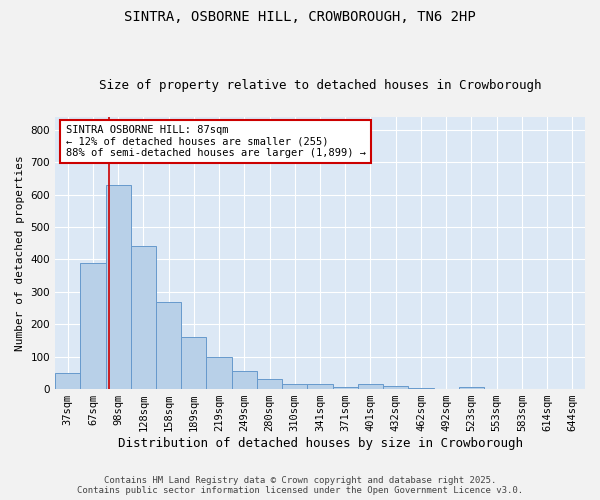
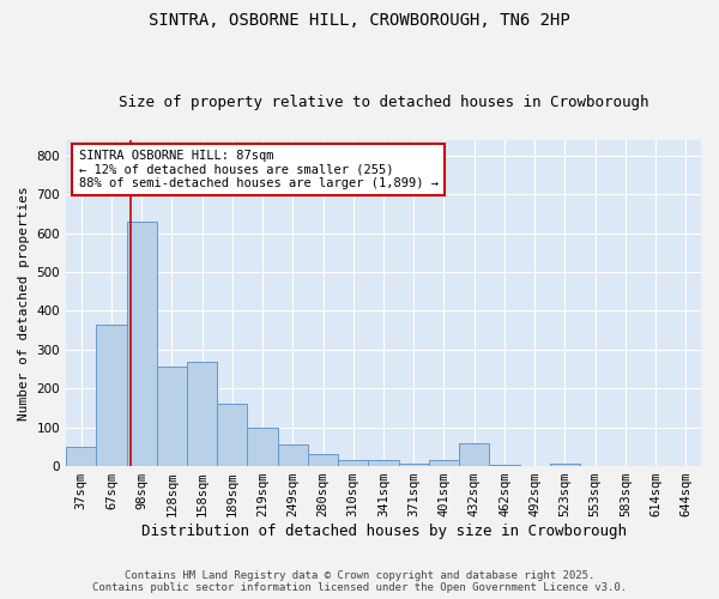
67sqm: 390 -> 365
128sqm: 440 -> 255
432sqm: 8 -> 60
